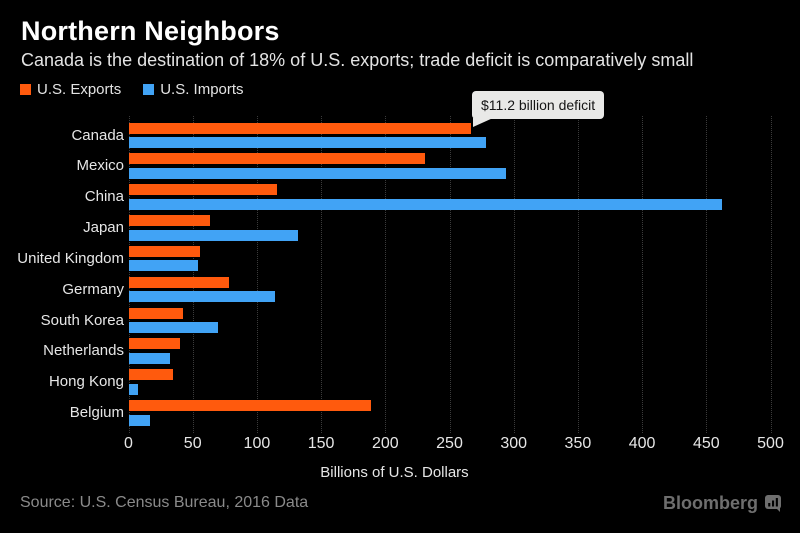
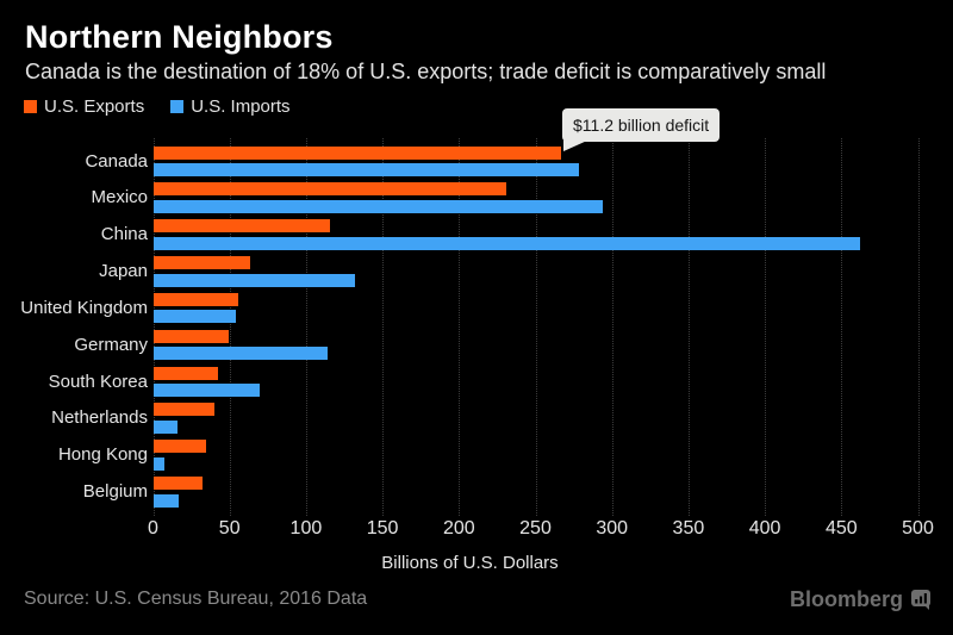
U.S. Exports/Germany: 78 -> 49
U.S. Imports/Netherlands: 32 -> 16
U.S. Exports/Belgium: 189 -> 33
